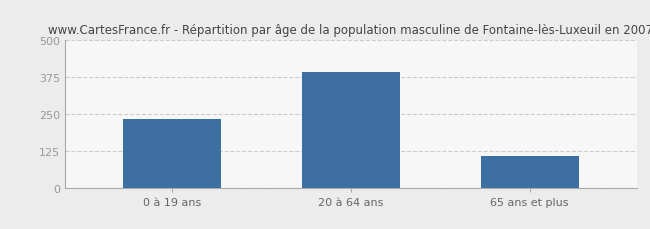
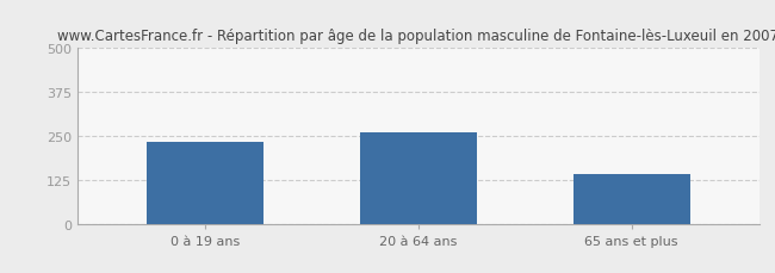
20 à 64 ans: 392 -> 260
65 ans et plus: 107 -> 140
